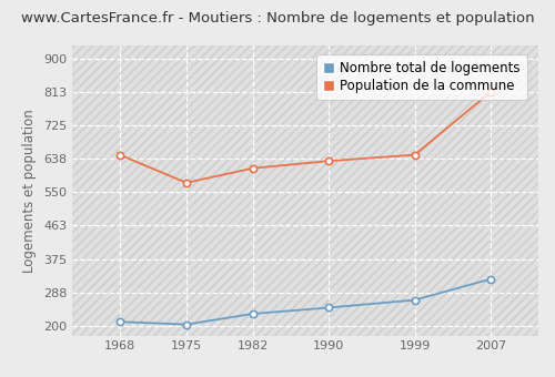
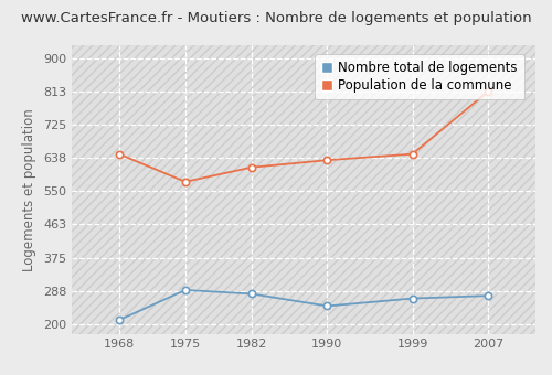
Nombre total de logements/1975: 204 -> 290
Nombre total de logements/1982: 232 -> 280
Nombre total de logements/2007: 323 -> 275
